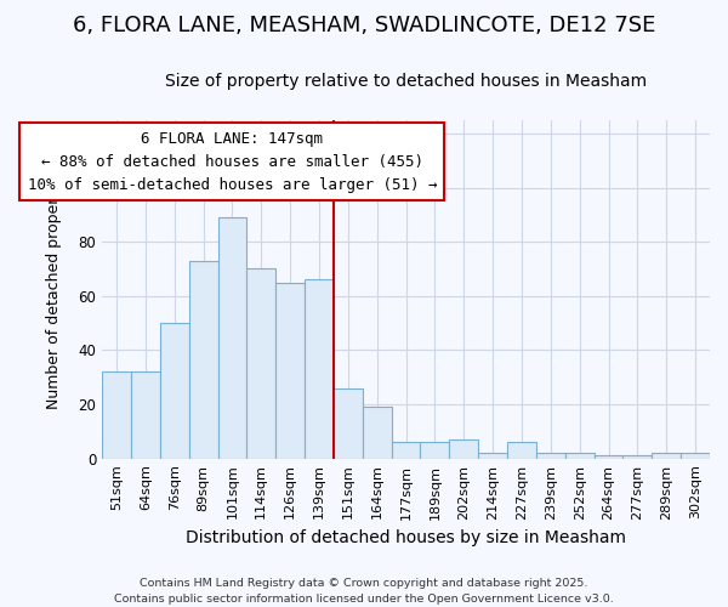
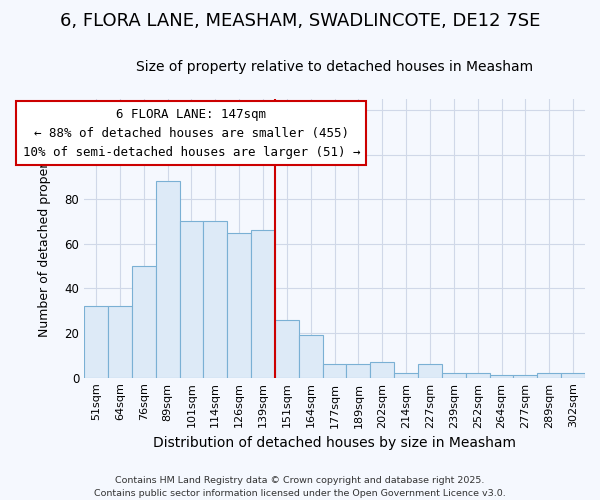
89sqm: 73 -> 88
101sqm: 89 -> 70
